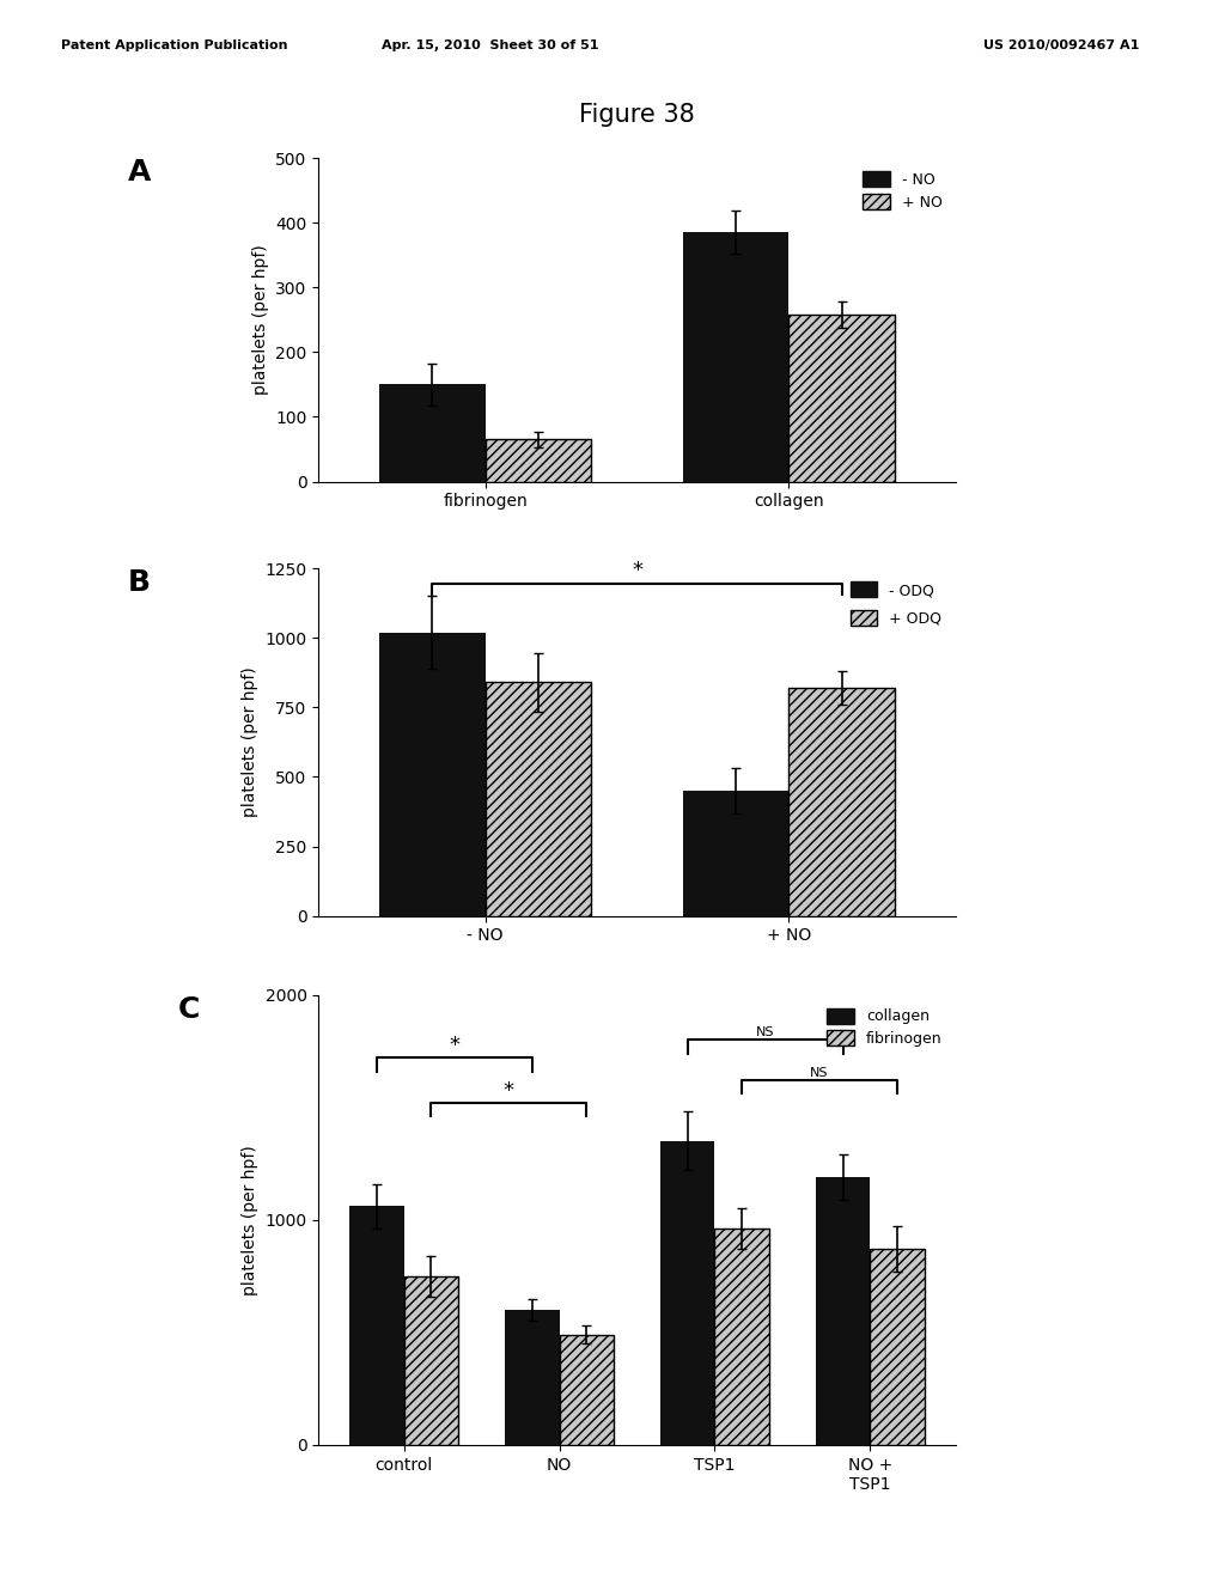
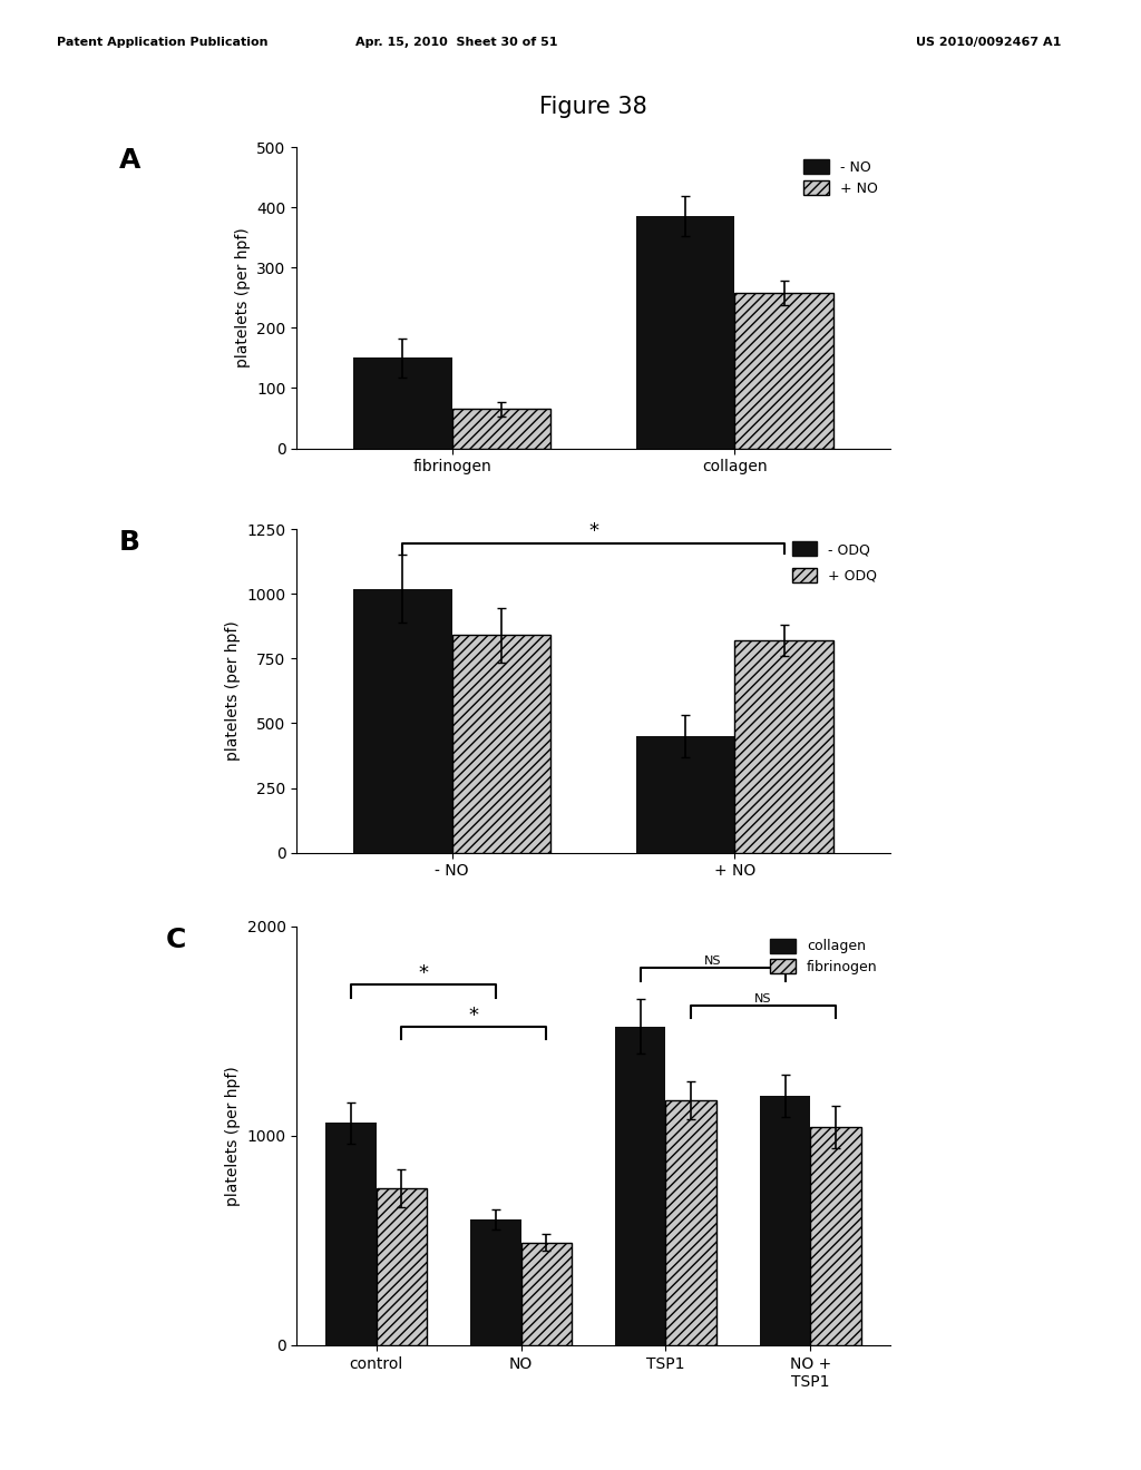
collagen/TSP1: 1350 -> 1520
fibrinogen/TSP1: 960 -> 1170
fibrinogen/NO + TSP1: 870 -> 1040
